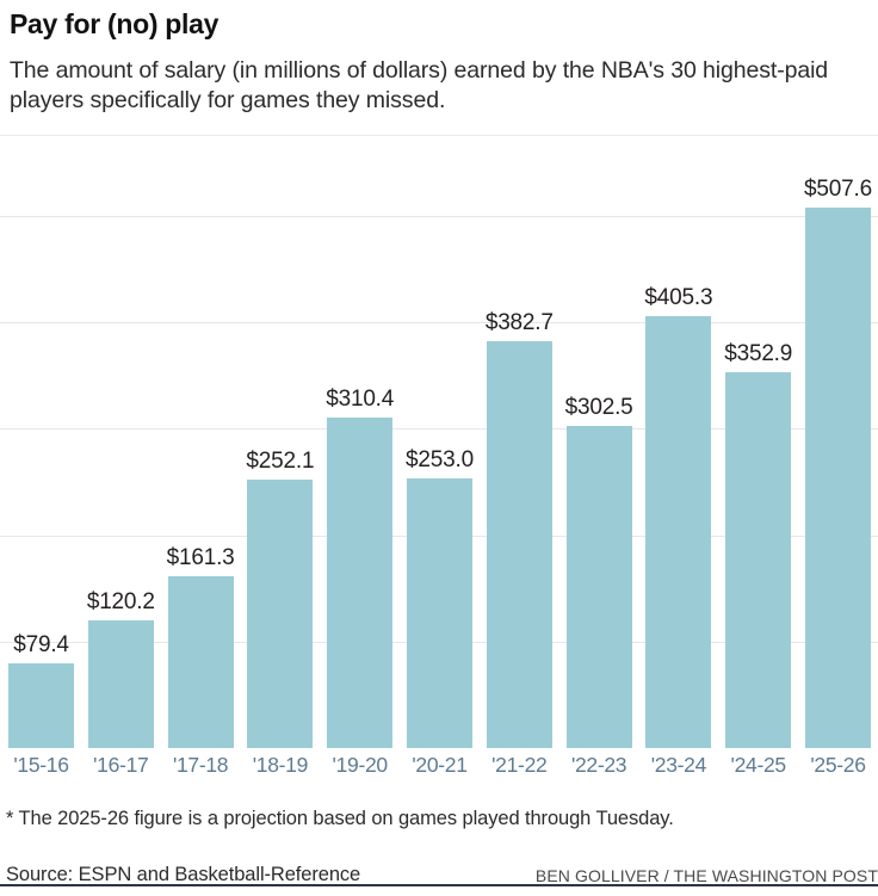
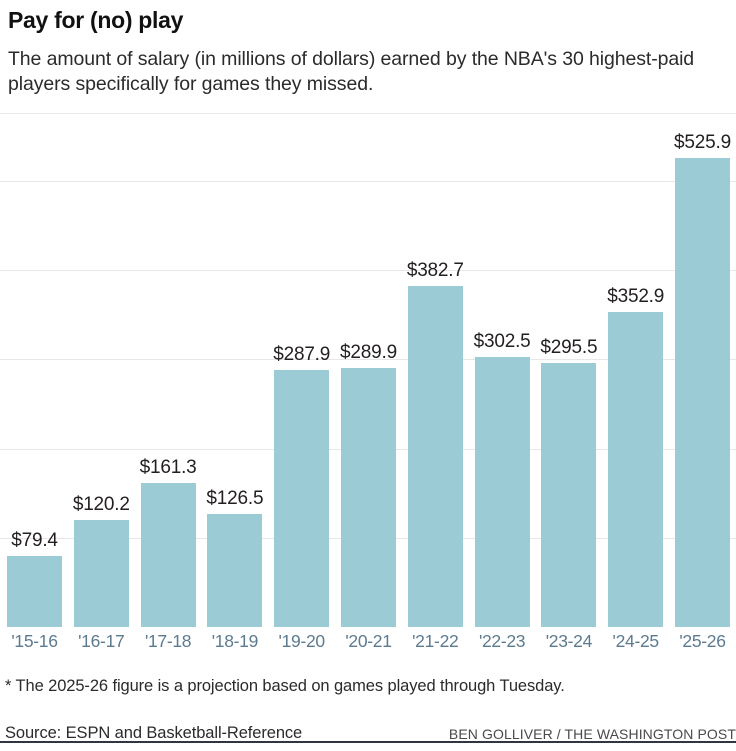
'18-19: $252.1 -> $126.5
'19-20: $310.4 -> $287.9
'20-21: $253.0 -> $289.9
'23-24: $405.3 -> $295.5
'25-26: $507.6 -> $525.9
